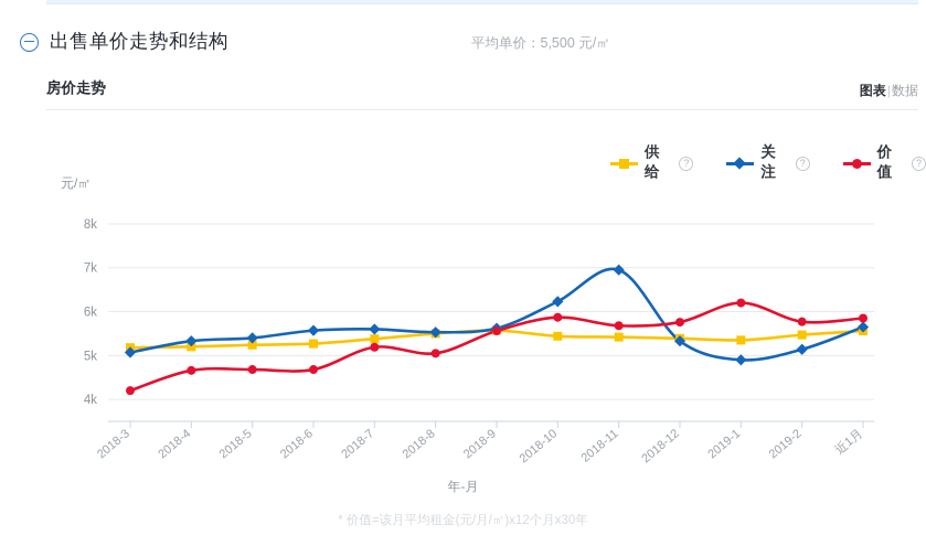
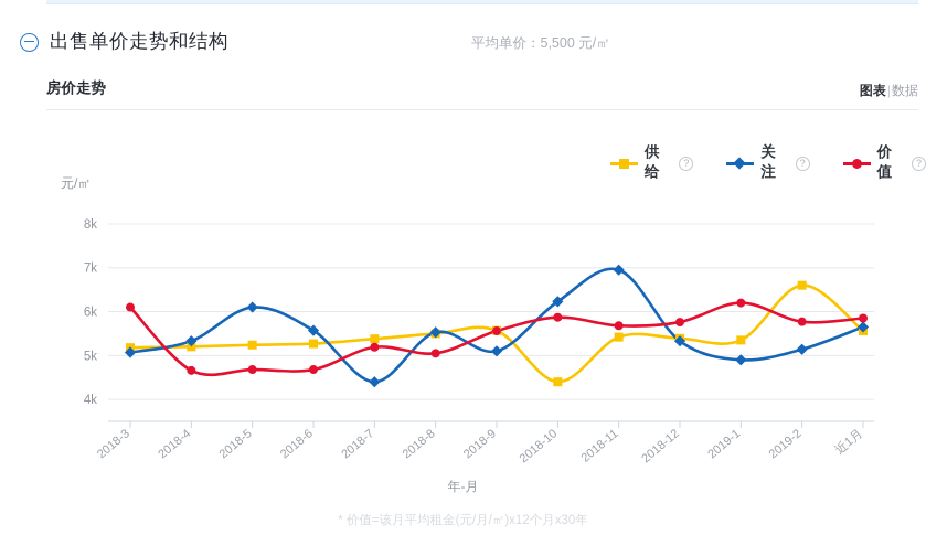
价值/2018-3: 4.2k -> 6.1k
关注/2018-5: 5.4k -> 6.1k
关注/2018-7: 5.6k -> 4.4k
关注/2018-9: 5.6k -> 5.1k
供给/2018-10: 5.4k -> 4.4k
供给/2019-2: 5.5k -> 6.6k
